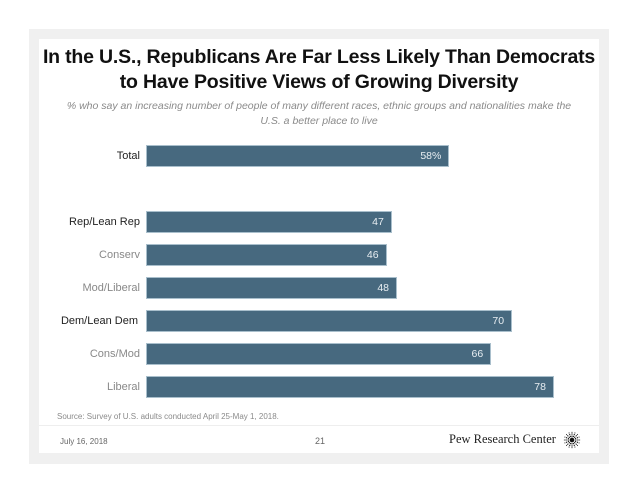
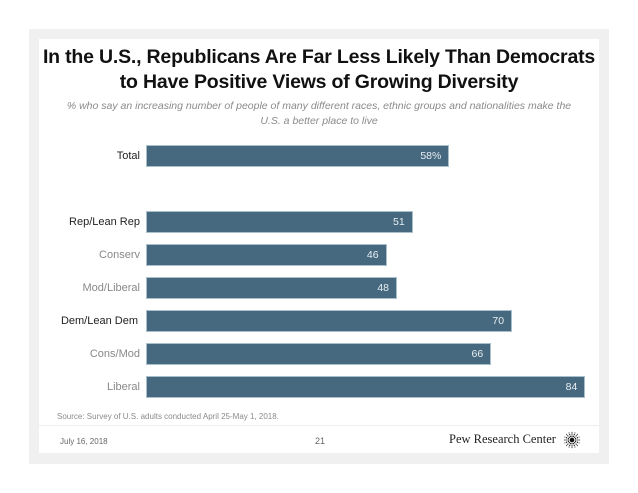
Rep/Lean Rep: 47 -> 51
Liberal: 78 -> 84
